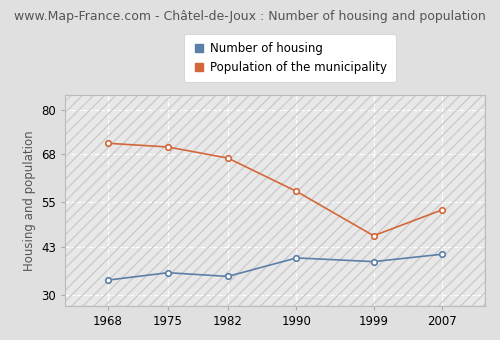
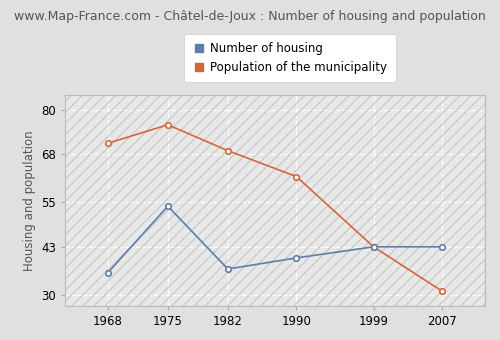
Number of housing/1968: 34 -> 36
Number of housing/1975: 36 -> 54
Population of the municipality/1975: 70 -> 76
Number of housing/1982: 35 -> 37
Population of the municipality/1982: 67 -> 69
Population of the municipality/1990: 58 -> 62
Number of housing/1999: 39 -> 43
Population of the municipality/1999: 46 -> 43
Number of housing/2007: 41 -> 43
Population of the municipality/2007: 53 -> 31
